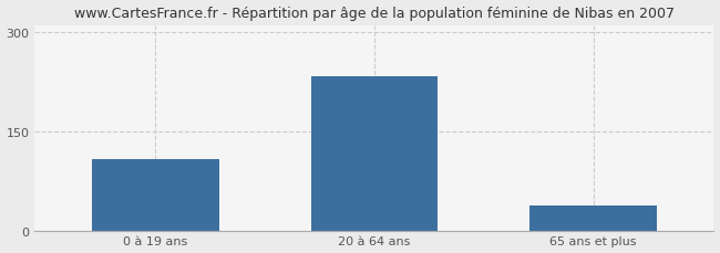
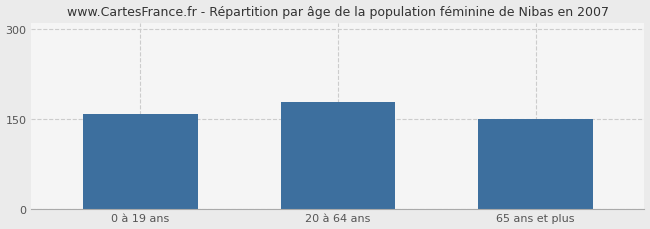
0 à 19 ans: 107 -> 158
20 à 64 ans: 233 -> 178
65 ans et plus: 38 -> 150
